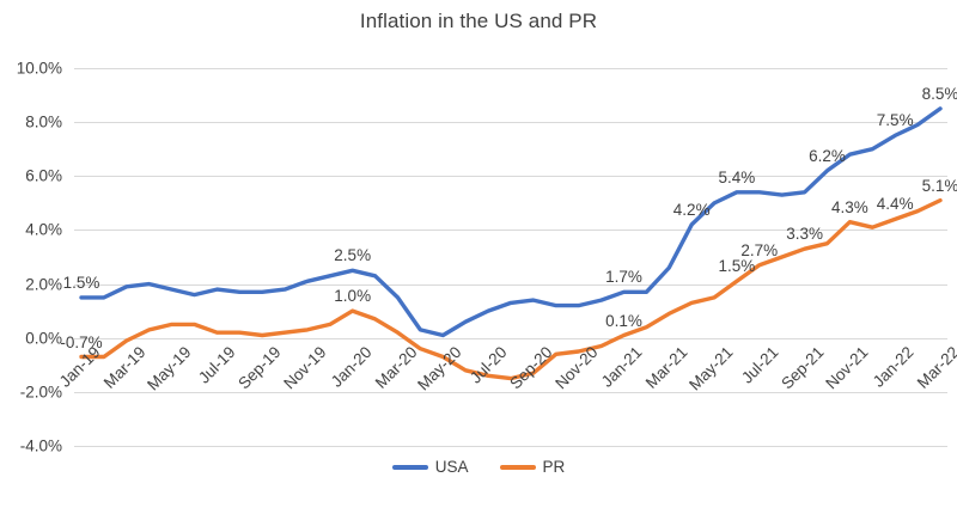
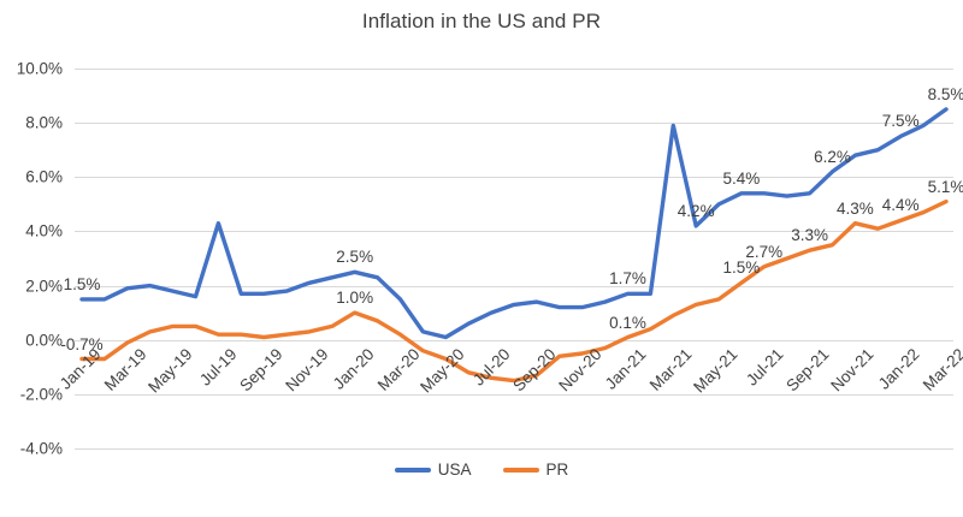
USA/Jul-19: 1.8% -> 4.3%
USA/Mar-21: 2.6% -> 7.9%
